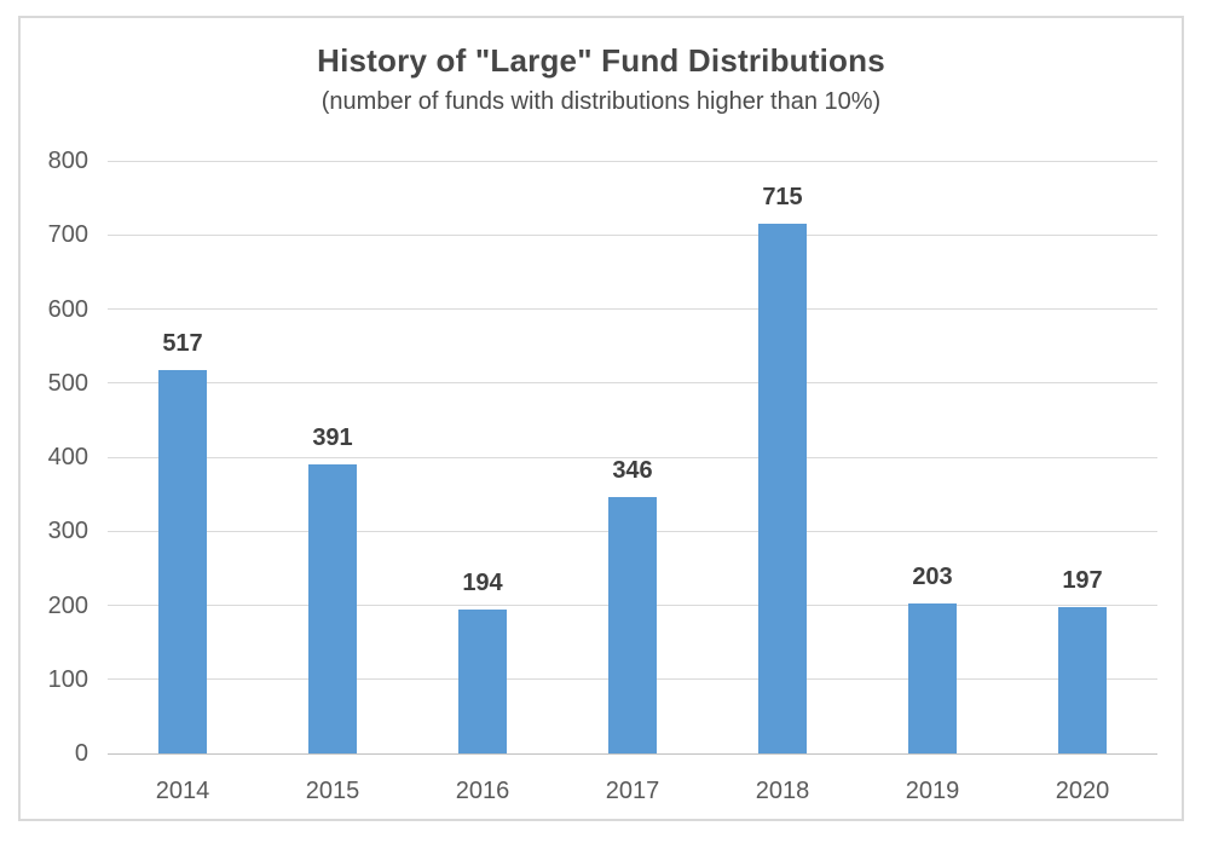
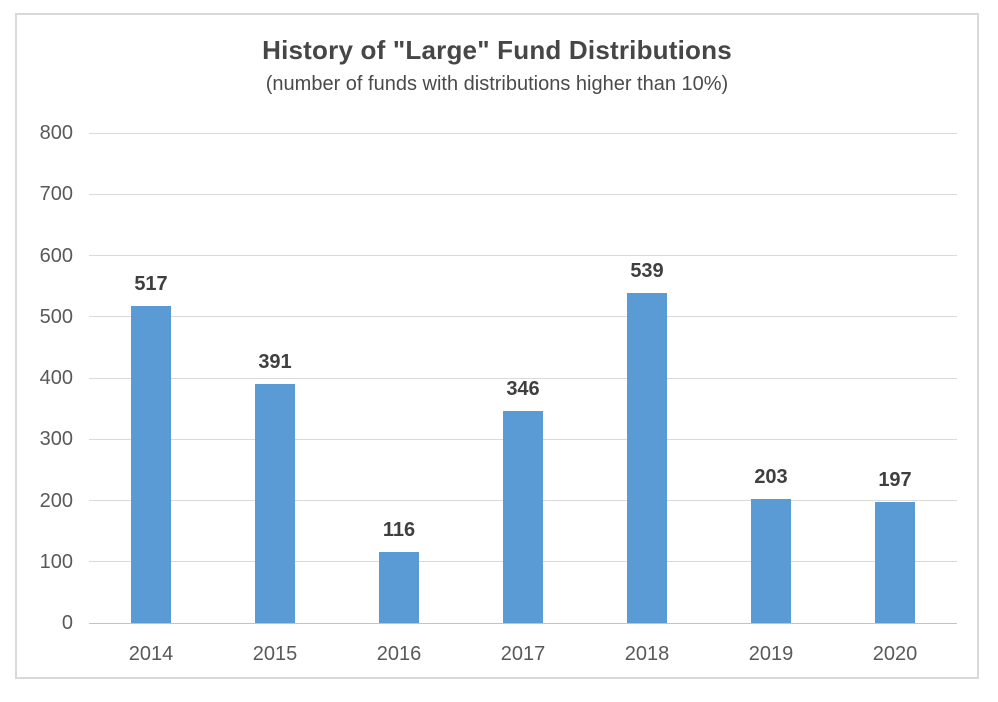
2016: 194 -> 116
2018: 715 -> 539
